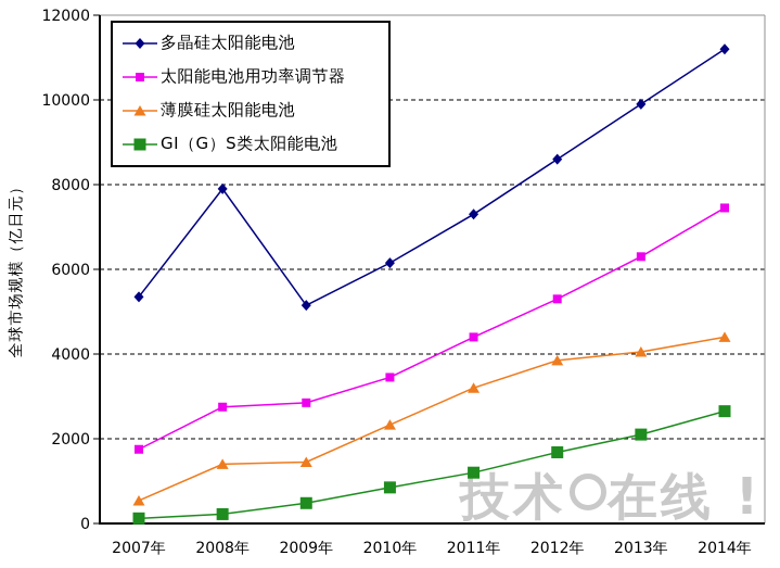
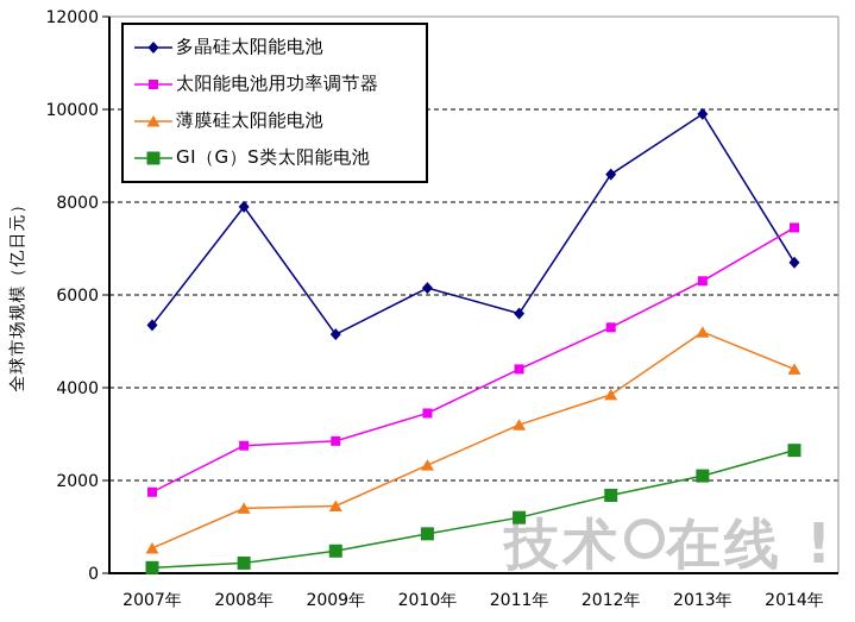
多晶硅太阳能电池/2011年: 7300 -> 5600
薄膜硅太阳能电池/2013年: 4000 -> 5200
多晶硅太阳能电池/2014年: 11200 -> 6700
